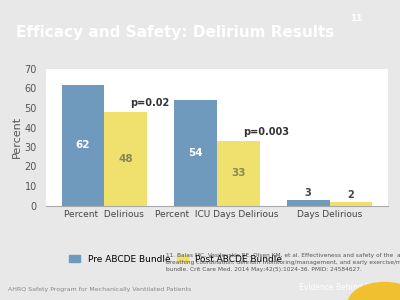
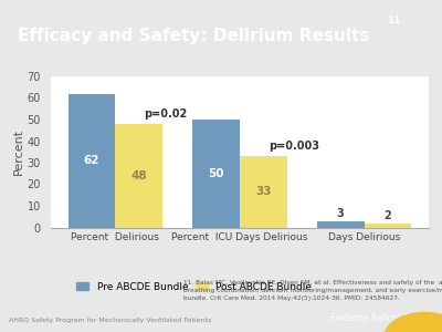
Pre ABCDE Bundle/Percent ICU Days Delirious: 54 -> 50
